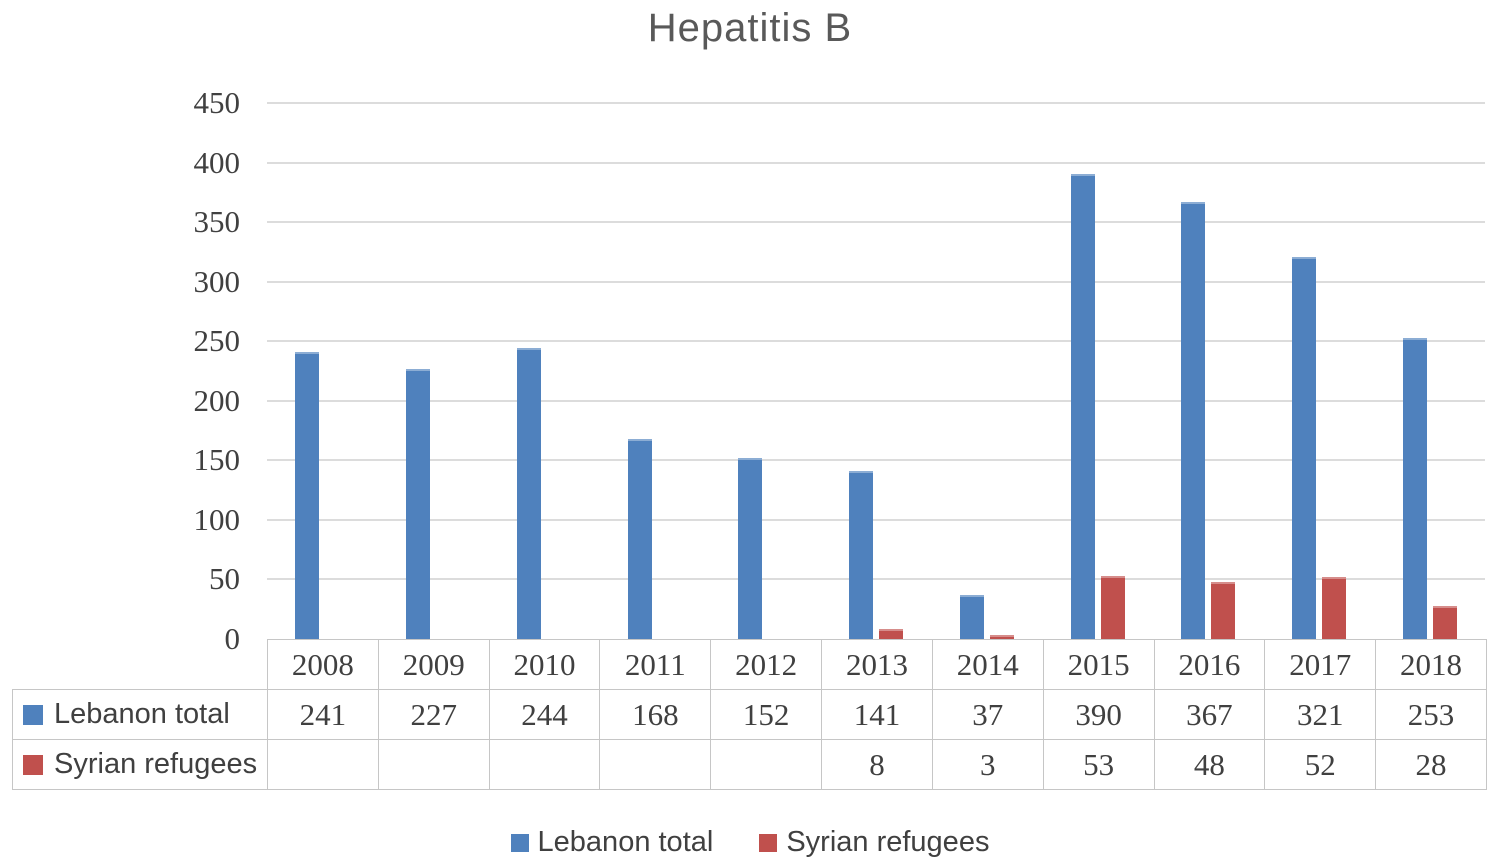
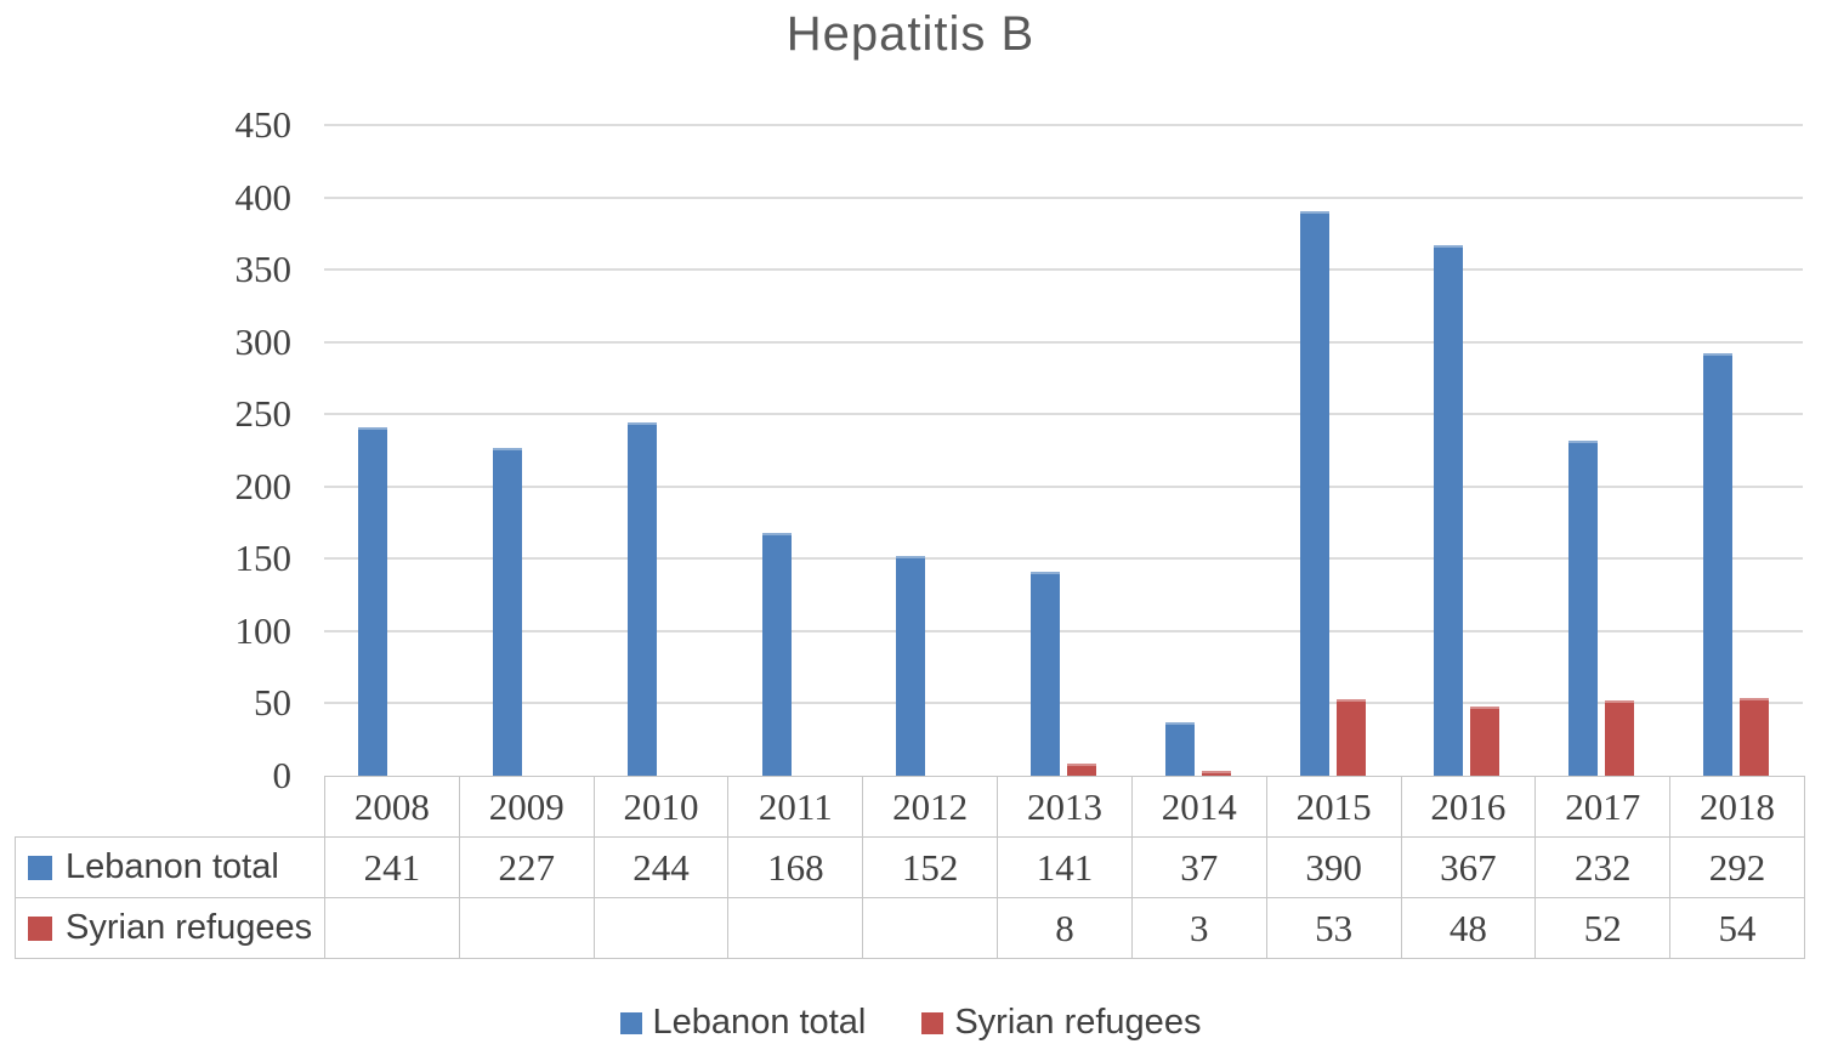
Lebanon total/2017: 321 -> 232
Lebanon total/2018: 253 -> 292
Syrian refugees/2018: 28 -> 54
